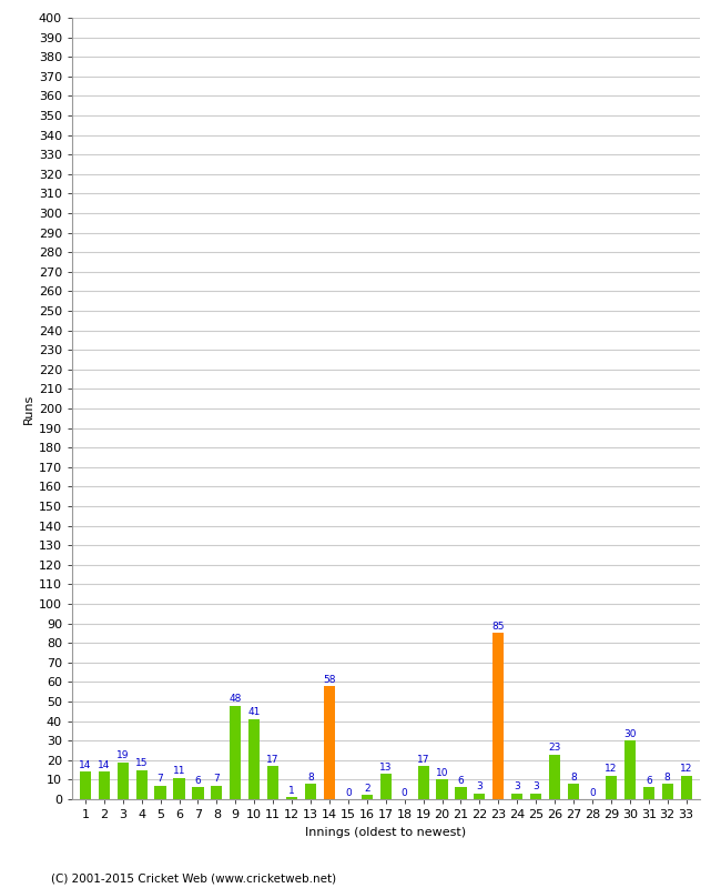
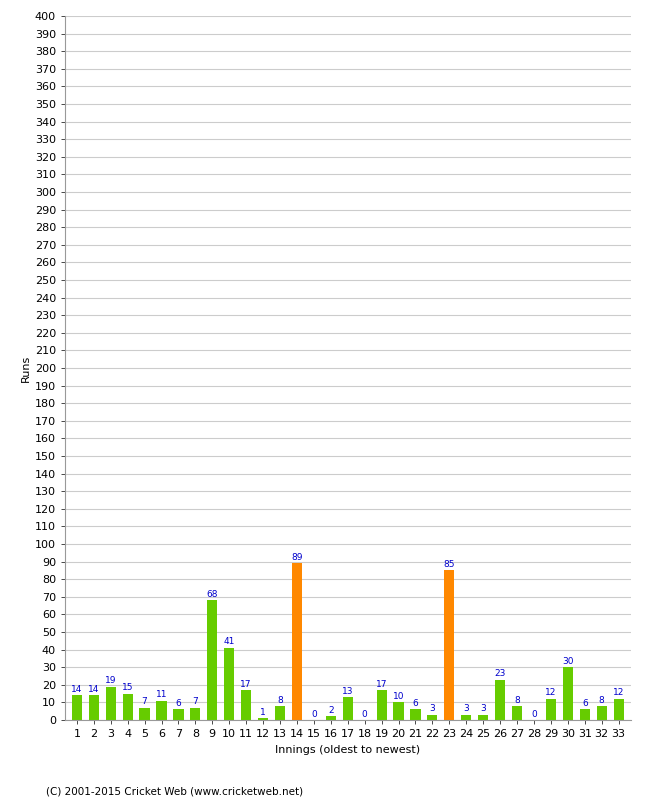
9: 48 -> 68
14: 58 -> 89
